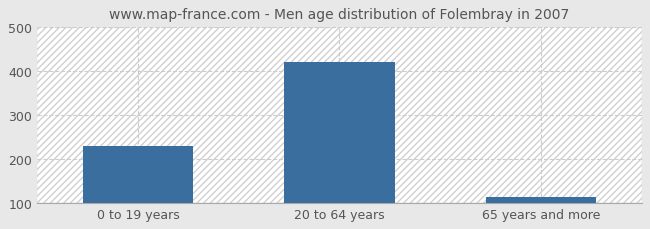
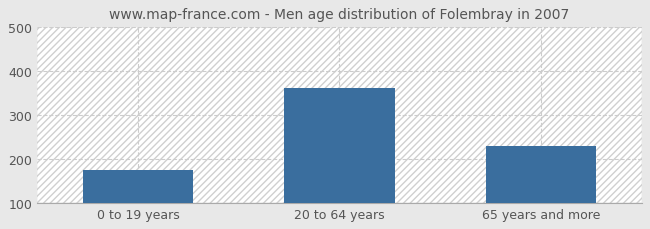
0 to 19 years: 230 -> 175
20 to 64 years: 420 -> 360
65 years and more: 113 -> 230
